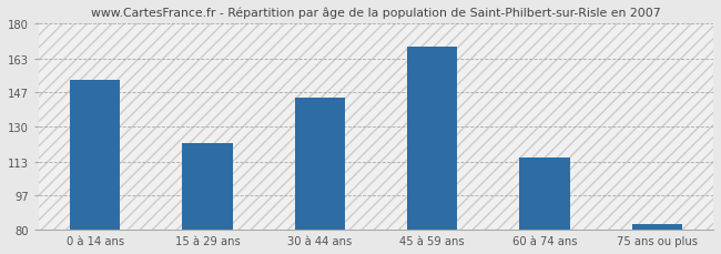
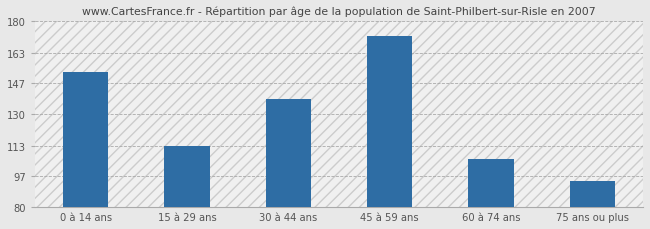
15 à 29 ans: 122 -> 113
30 à 44 ans: 144 -> 138
45 à 59 ans: 169 -> 172
60 à 74 ans: 115 -> 106
75 ans ou plus: 83 -> 94
